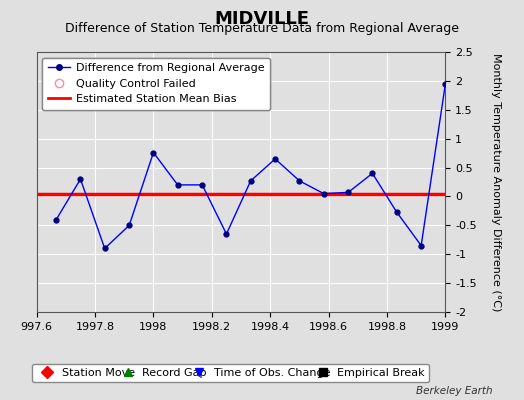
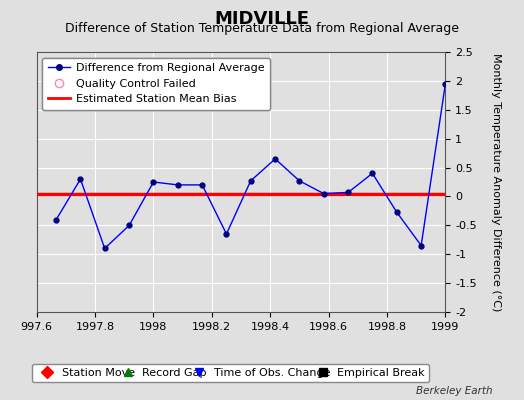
1998: 0.76 -> 0.25
